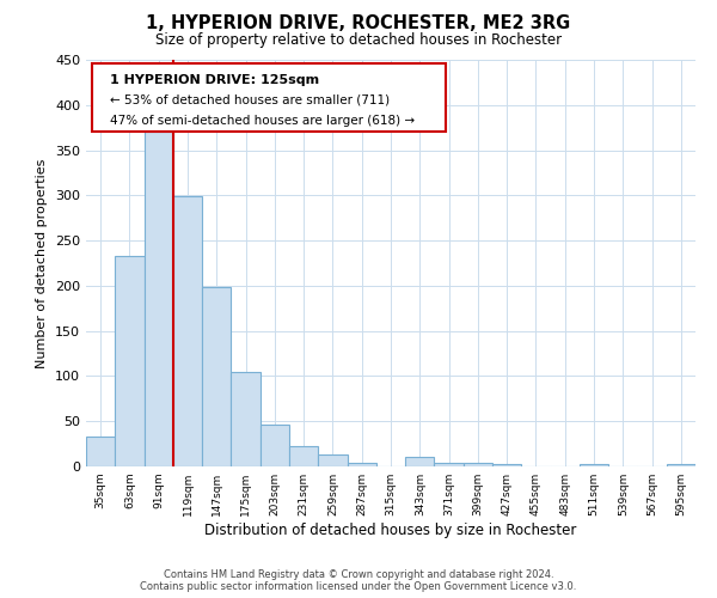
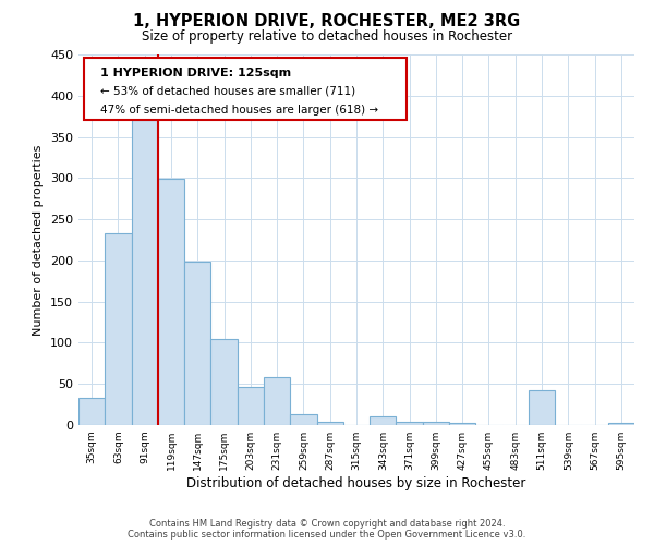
231sqm: 22 -> 58
511sqm: 2 -> 42
